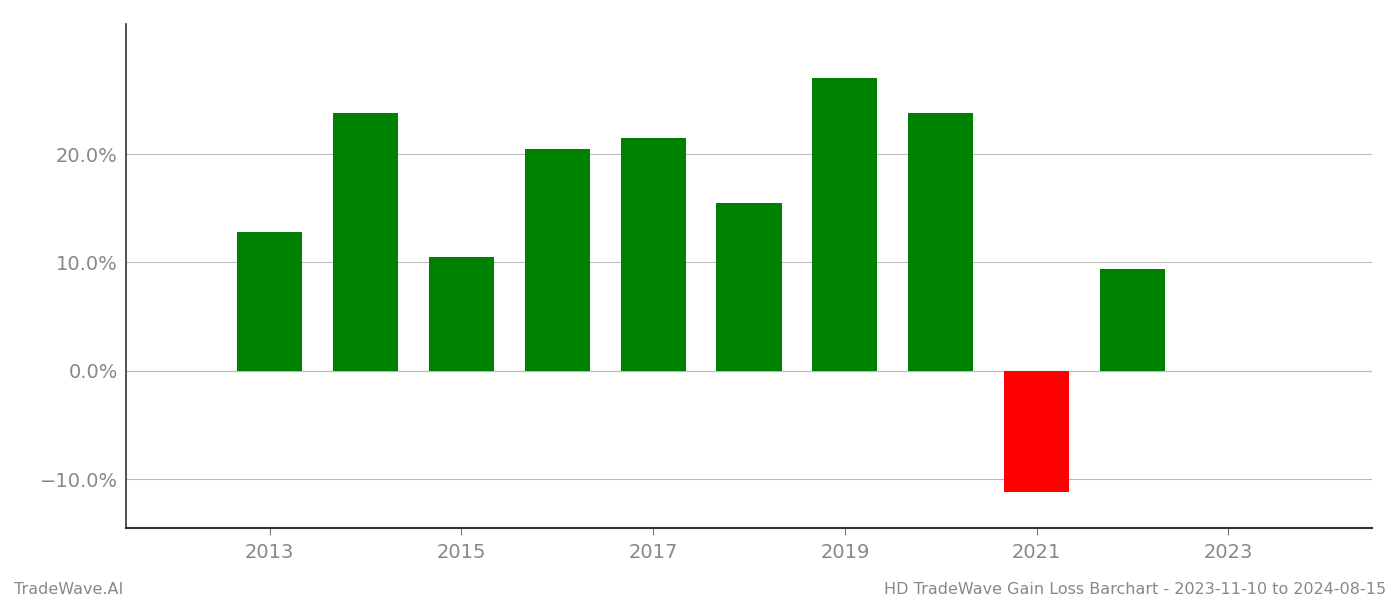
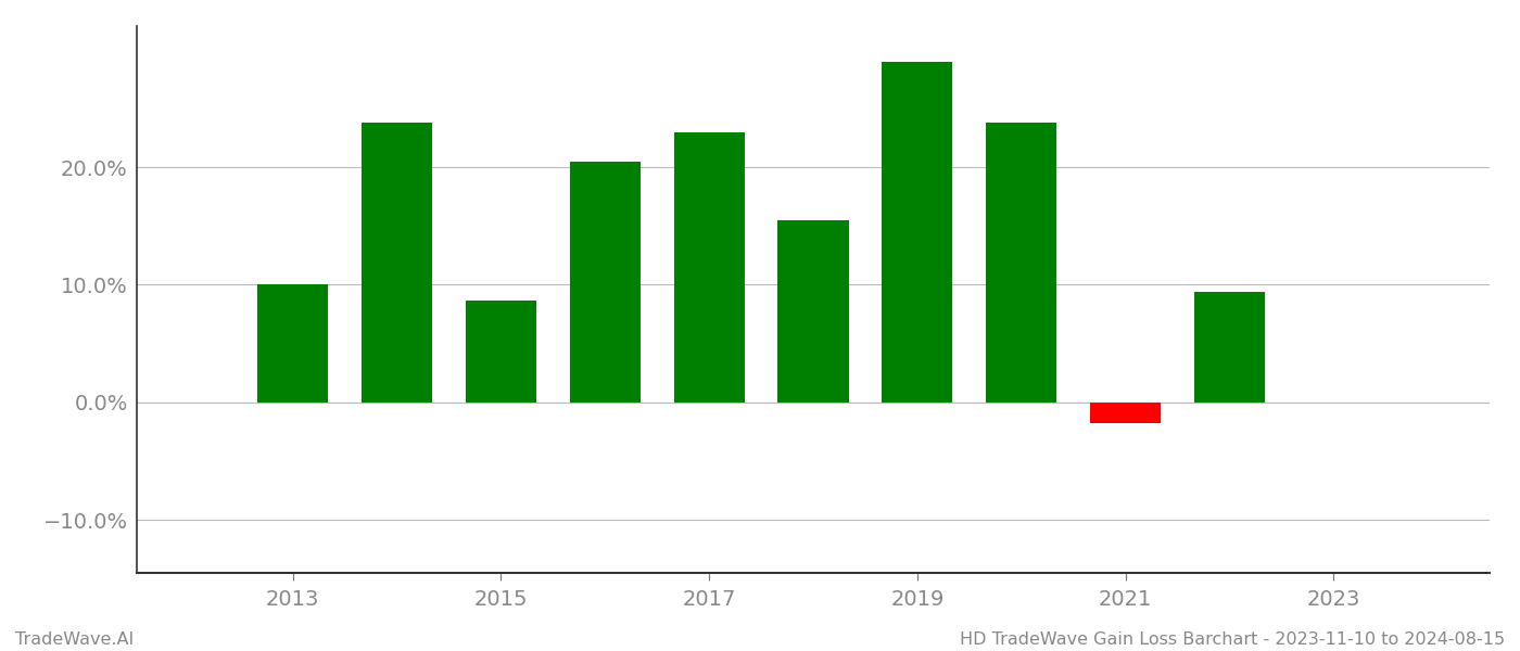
2013: 12.8% -> 10.0%
2015: 10.5% -> 8.7%
2017: 21.5% -> 23.0%
2019: 27.0% -> 29.0%
2021: -11.2% -> -1.8%
